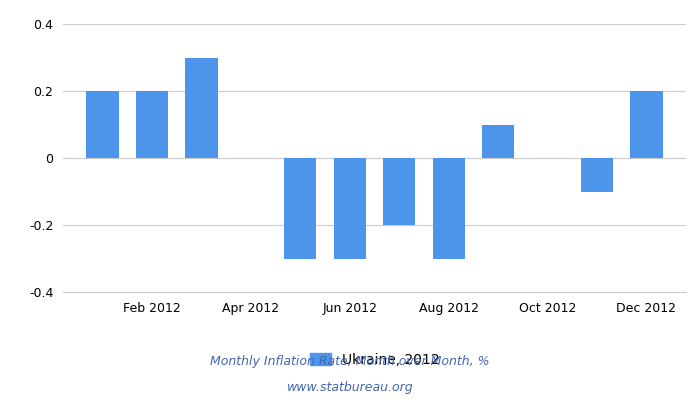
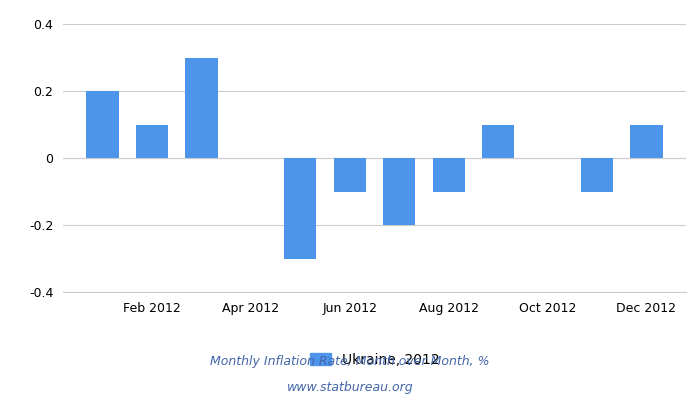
Feb 2012: 0.2 -> 0.1
Jun 2012: -0.3 -> -0.1
Aug 2012: -0.3 -> -0.1
Dec 2012: 0.2 -> 0.1
